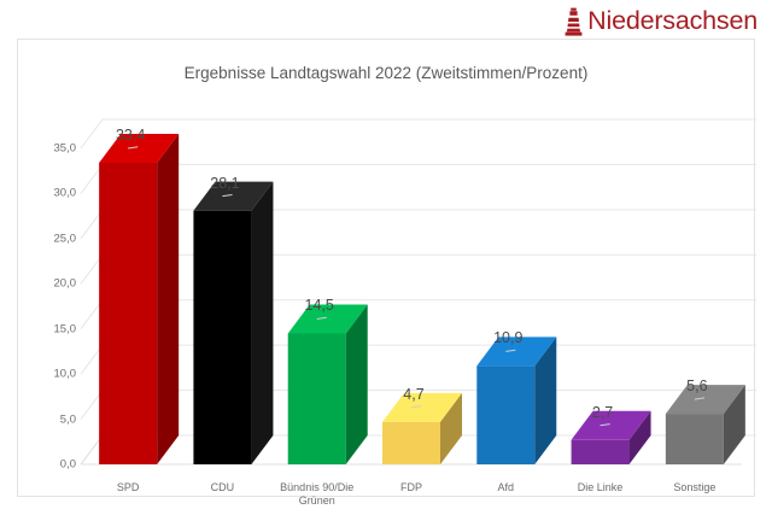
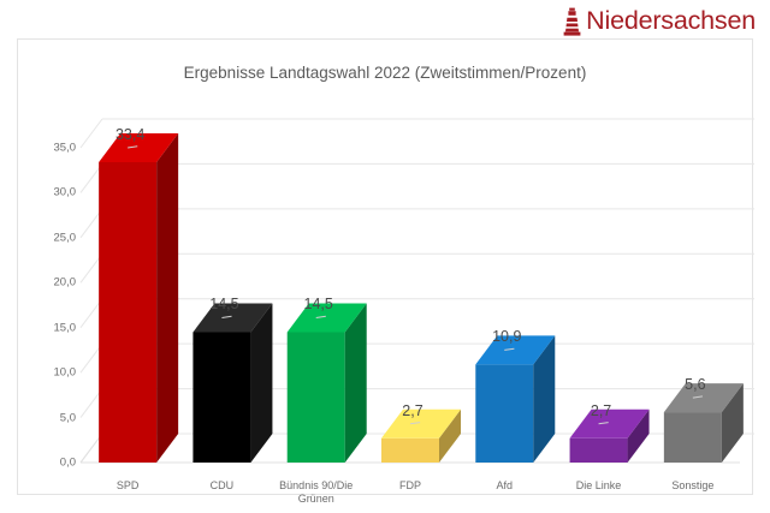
CDU: 28,1 -> 14,5
FDP: 4,7 -> 2,7
